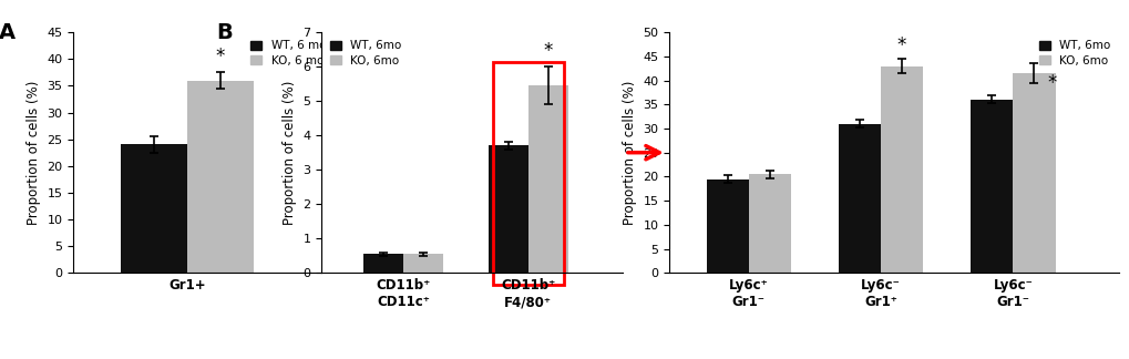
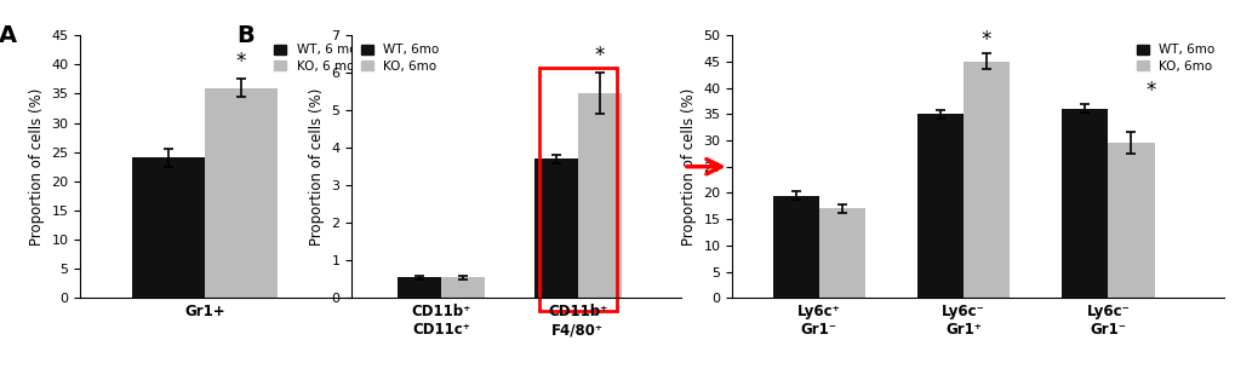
KO, 6mo/Ly6c⁺ Gr1⁻: 20.5 -> 17.0
WT, 6mo/Ly6c⁻ Gr1⁺: 31.0 -> 35.0
KO, 6mo/Ly6c⁻ Gr1⁺: 43.0 -> 45.0
KO, 6mo/Ly6c⁻ Gr1⁻: 41.5 -> 29.5
